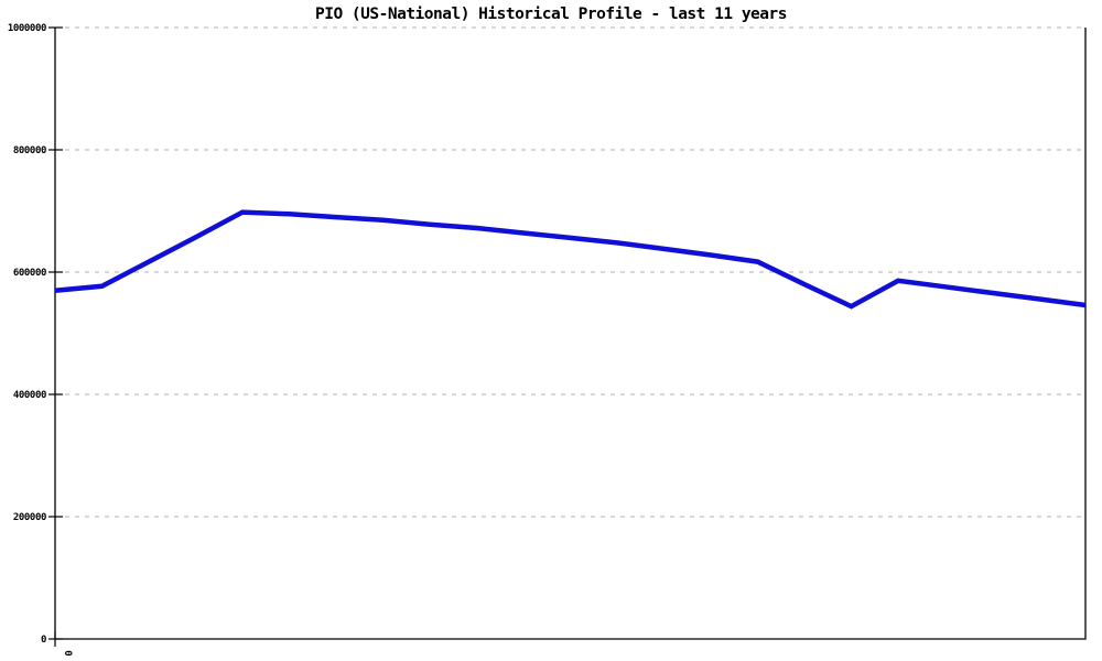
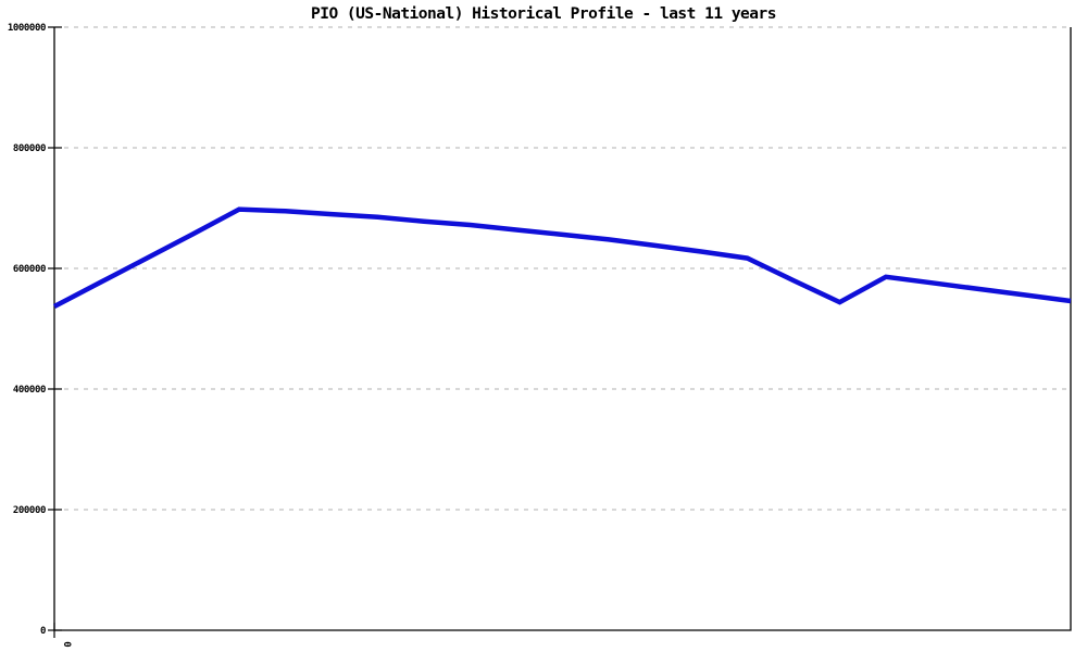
0: 570000 -> 540000
